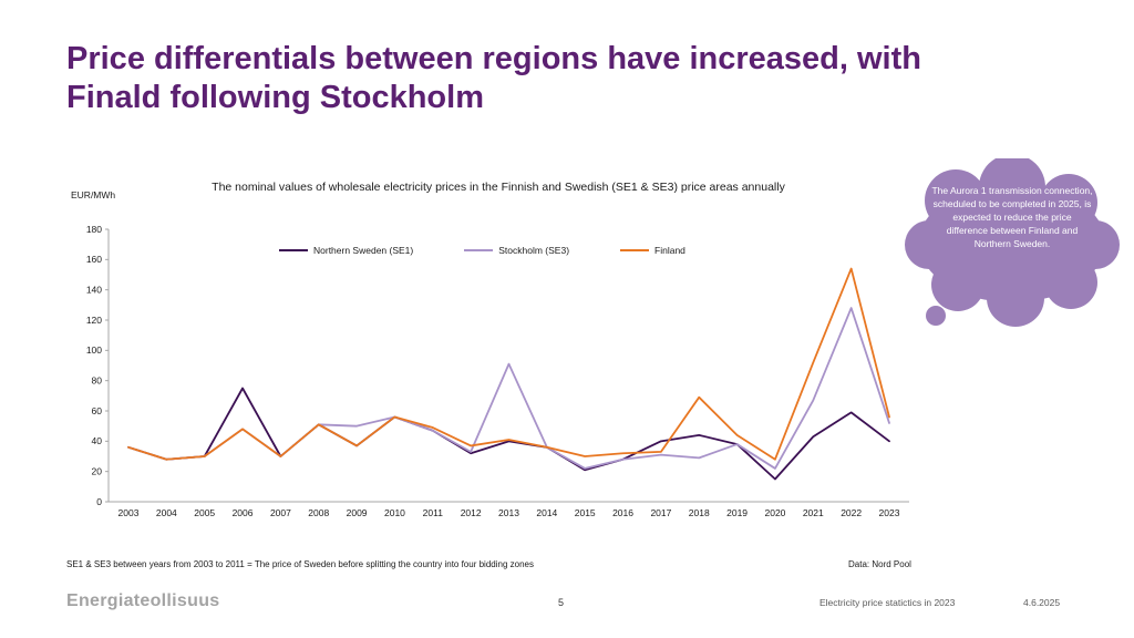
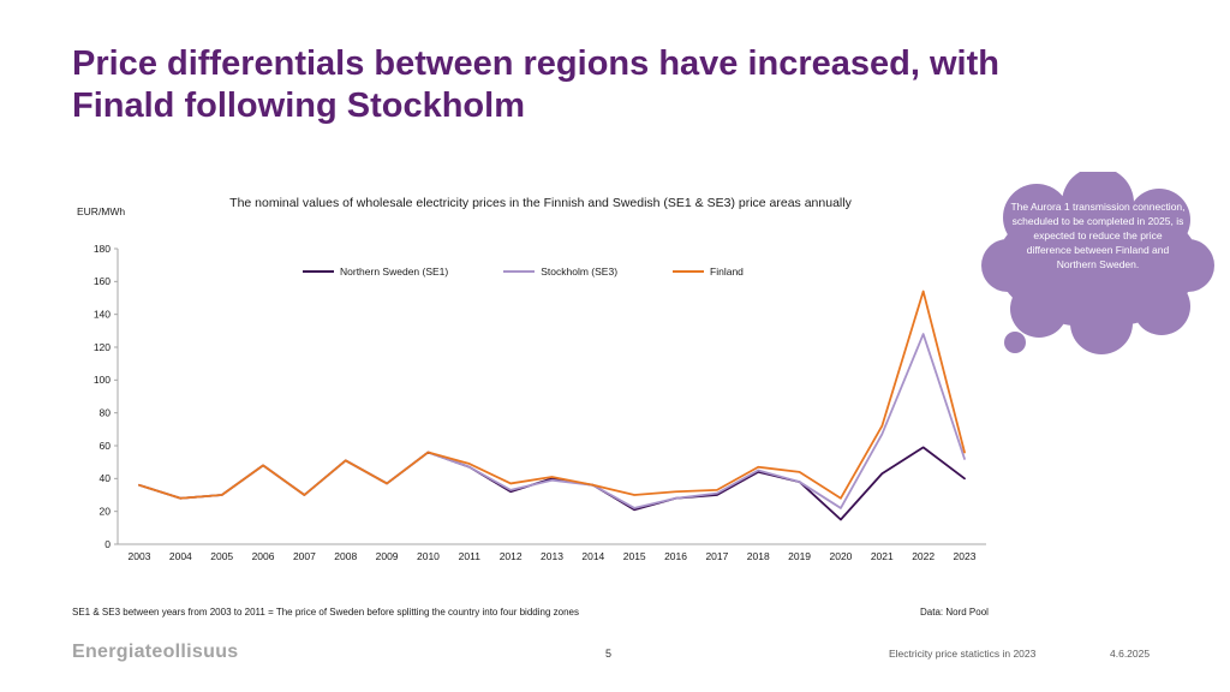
Northern Sweden (SE1)/2006: 75 -> 48
Stockholm (SE3)/2009: 50 -> 37
Stockholm (SE3)/2013: 91 -> 39
Northern Sweden (SE1)/2017: 40 -> 30
Stockholm (SE3)/2018: 29 -> 45
Finland/2018: 69 -> 47
Finland/2021: 92 -> 72
